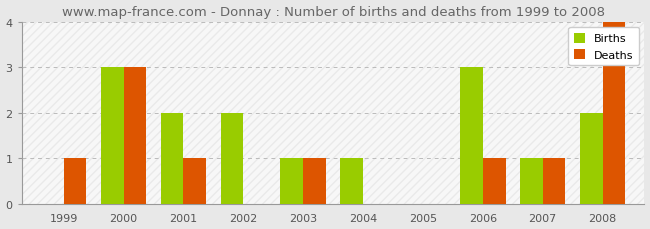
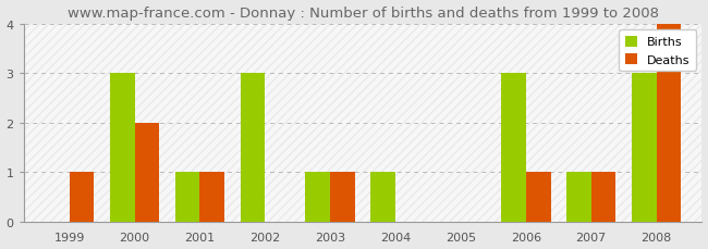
Deaths/2000: 3 -> 2
Births/2001: 2 -> 1
Births/2002: 2 -> 3
Births/2008: 2 -> 3
